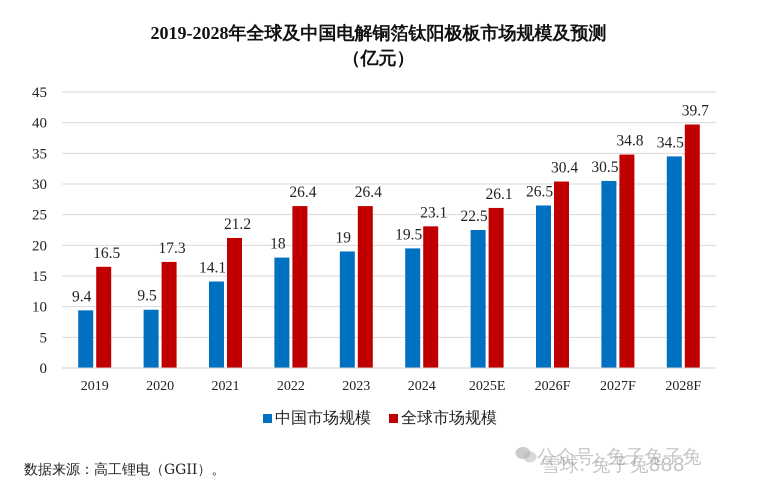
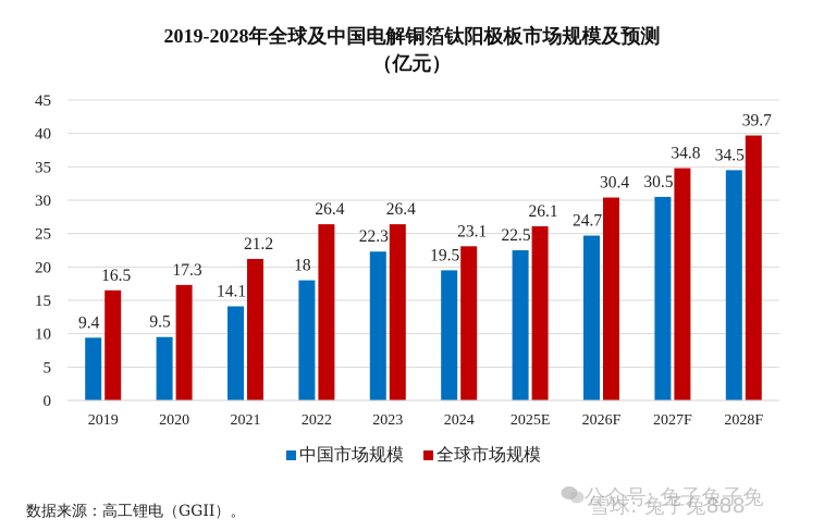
中国市场规模/2023: 19 -> 22.3
中国市场规模/2026F: 26.5 -> 24.7
